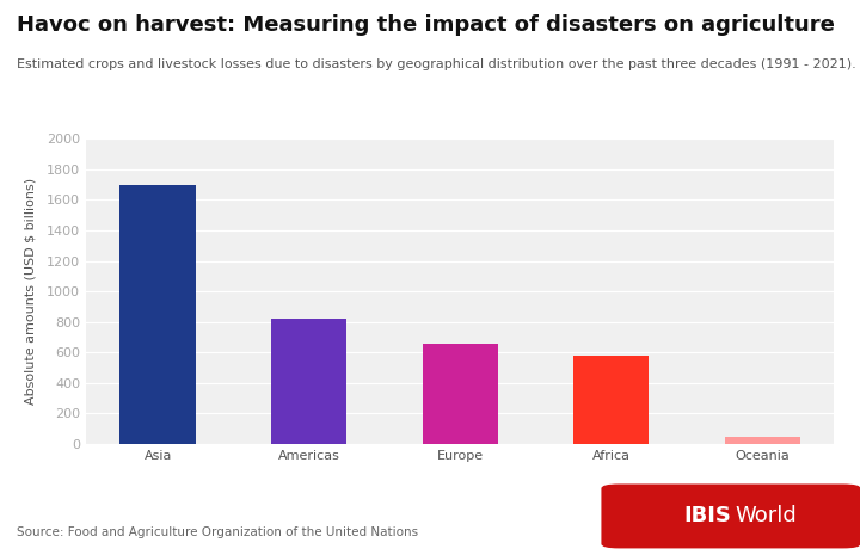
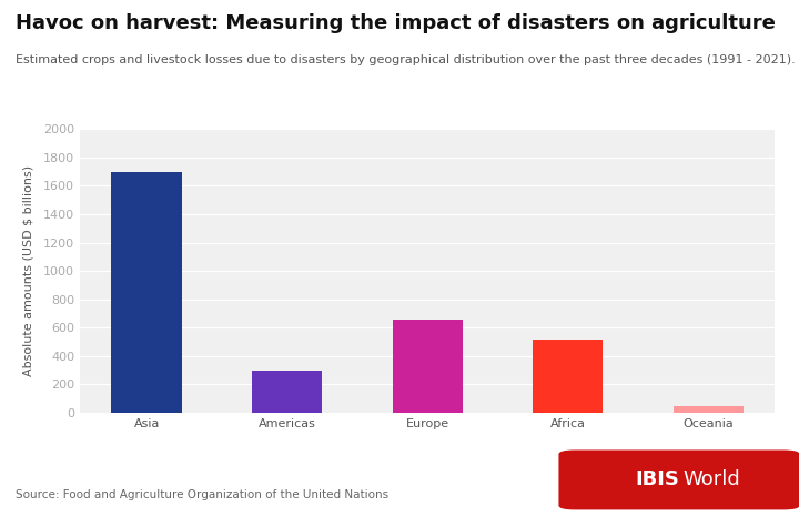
Americas: 820 -> 300
Africa: 580 -> 520
